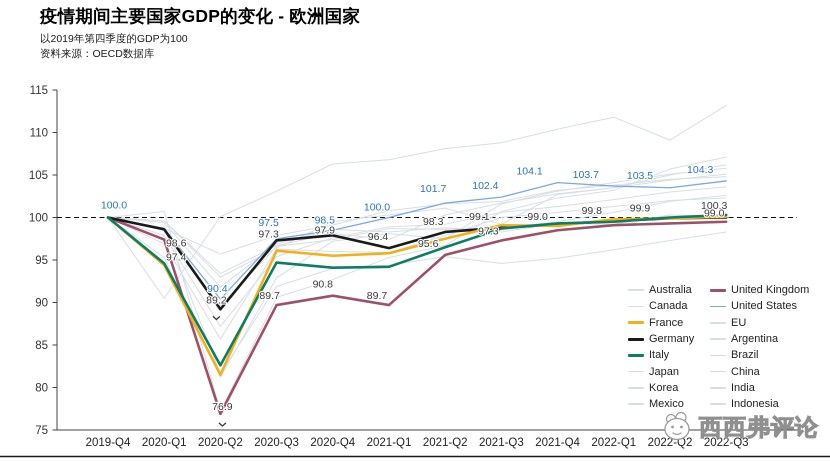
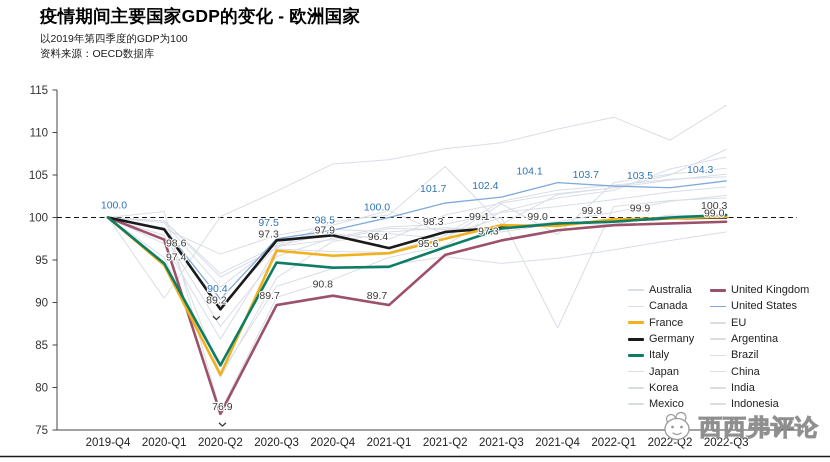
Australia/2021-Q2: 101 -> 106
Korea/2021-Q2: 102 -> 98
EU/2021-Q4: 101 -> 87
Argentina/2021-Q4: 103 -> 98
Indonesia/2022-Q3: 106 -> 108
